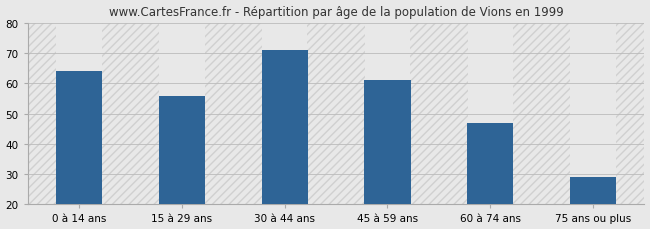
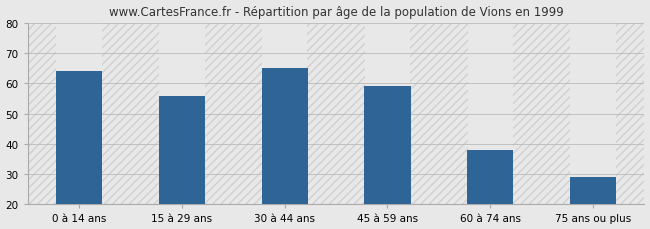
30 à 44 ans: 71 -> 65
45 à 59 ans: 61 -> 59
60 à 74 ans: 47 -> 38
